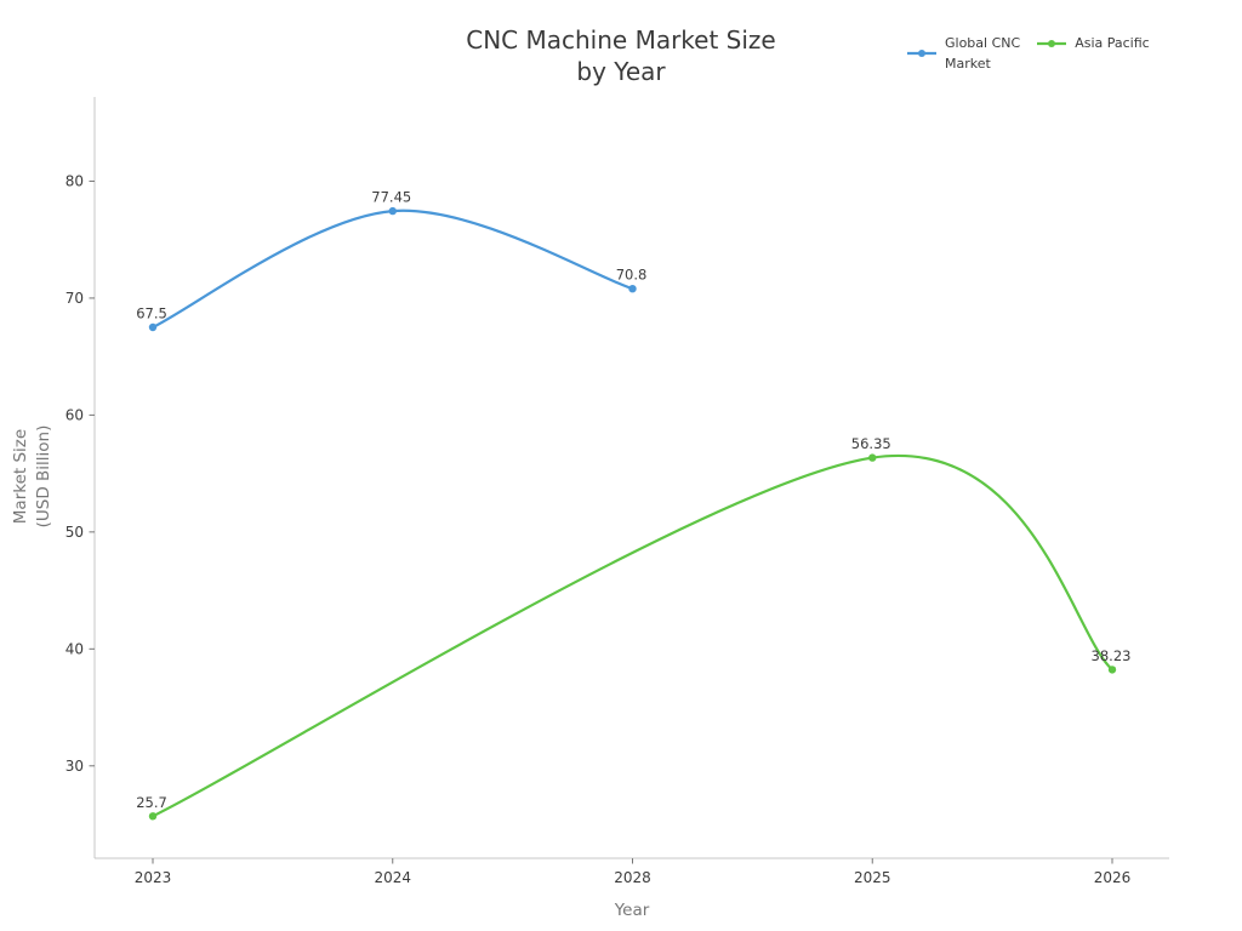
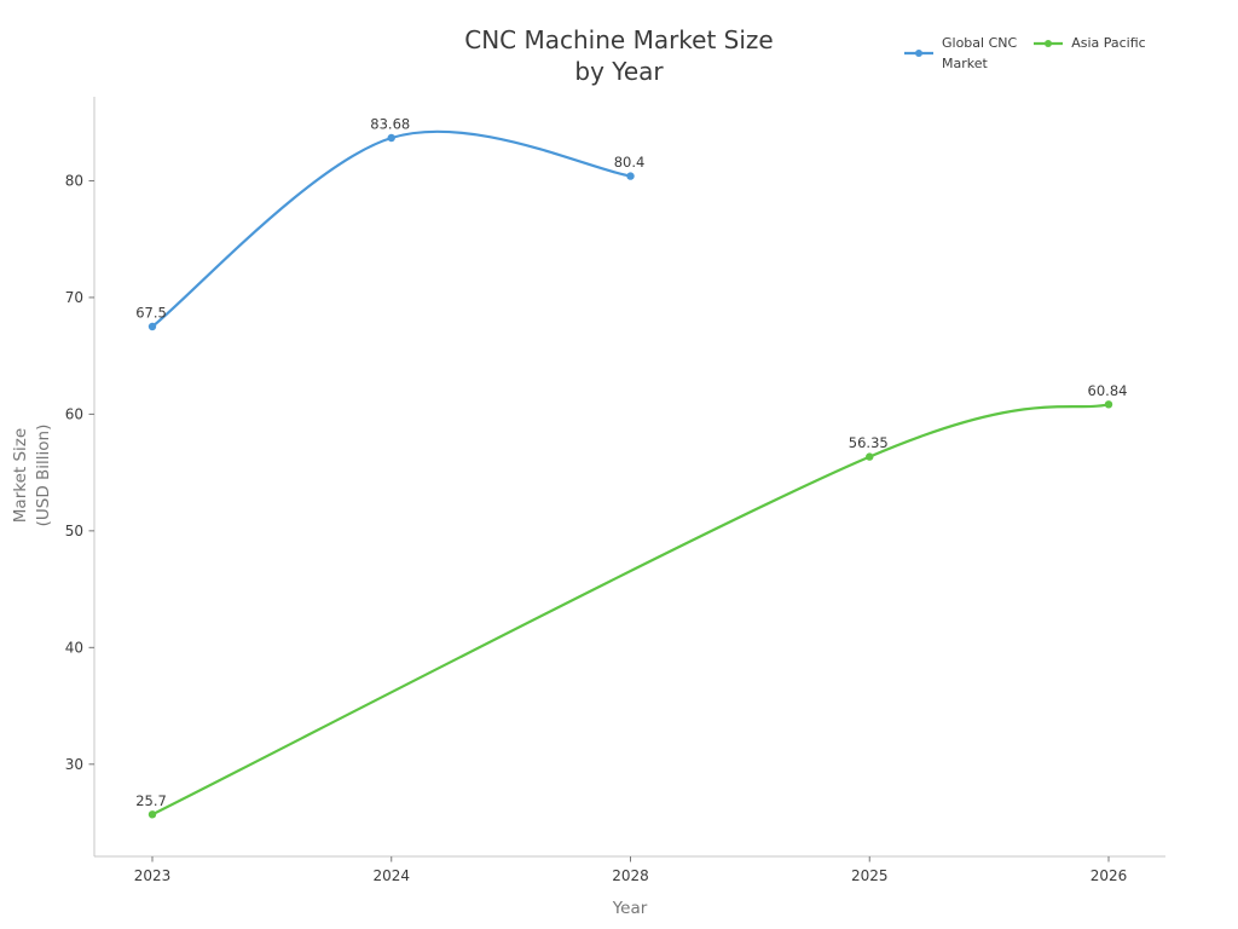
Global CNC Market/2024: 77.45 -> 83.68
Global CNC Market/2028: 70.8 -> 80.4
Asia Pacific/2026: 38.23 -> 60.84
